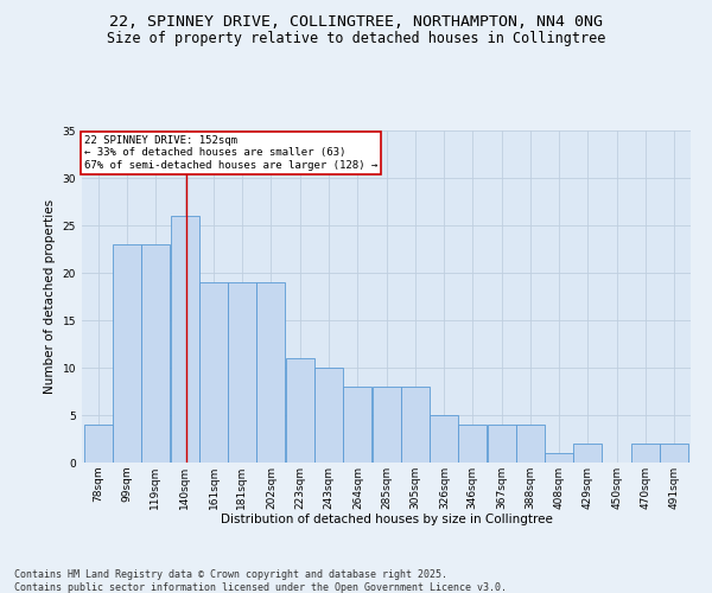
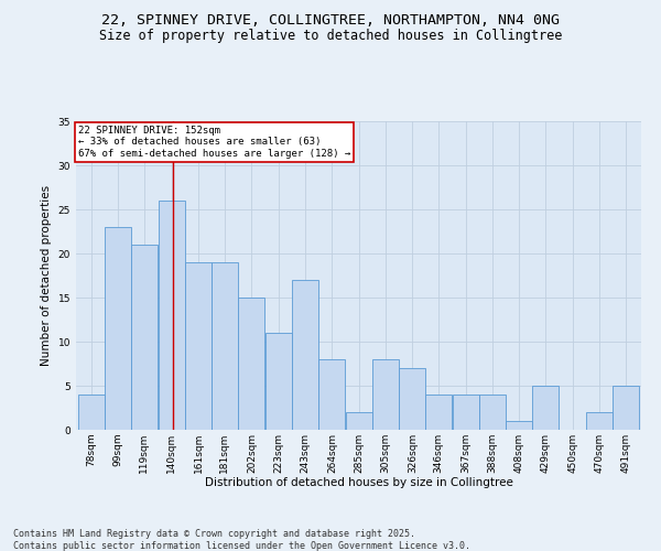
119sqm: 23 -> 21
202sqm: 19 -> 15
243sqm: 10 -> 17
285sqm: 8 -> 2
326sqm: 5 -> 7
429sqm: 2 -> 5
491sqm: 2 -> 5
